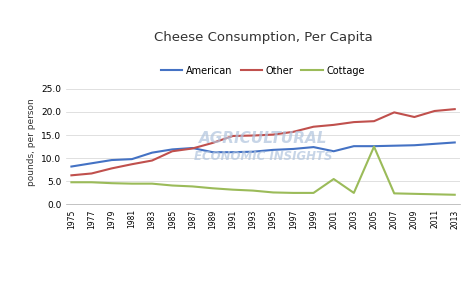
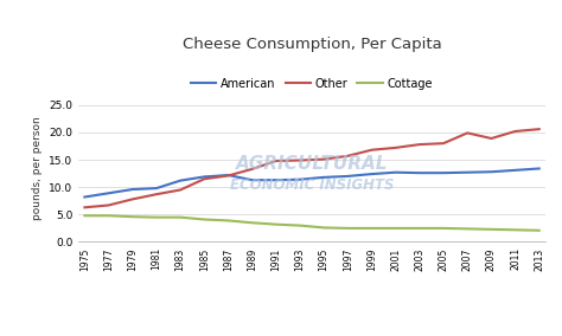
American/2001: 11.5 -> 12.7
Cottage/2001: 5.5 -> 2.5
Cottage/2005: 12.5 -> 2.5
